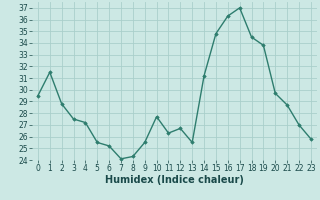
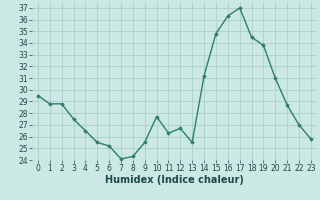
1: 31.5 -> 28.8
4: 27.2 -> 26.5
20: 29.7 -> 31.0
